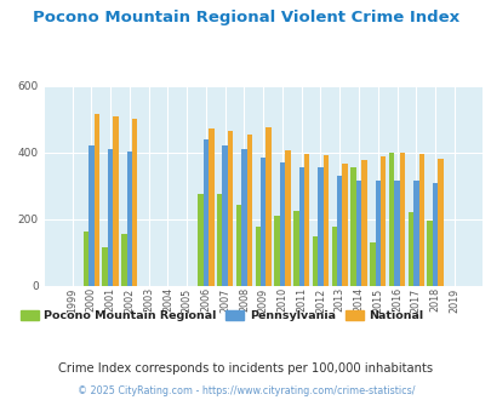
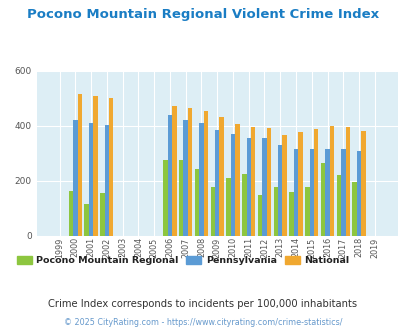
National/2009: 475 -> 431
Pocono Mountain Regional/2014: 355 -> 160
Pocono Mountain Regional/2015: 130 -> 178
Pocono Mountain Regional/2016: 400 -> 265
